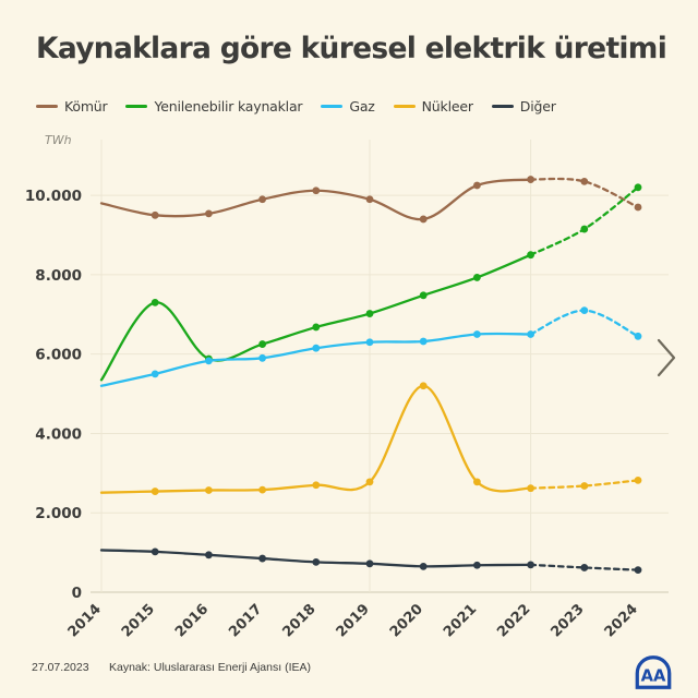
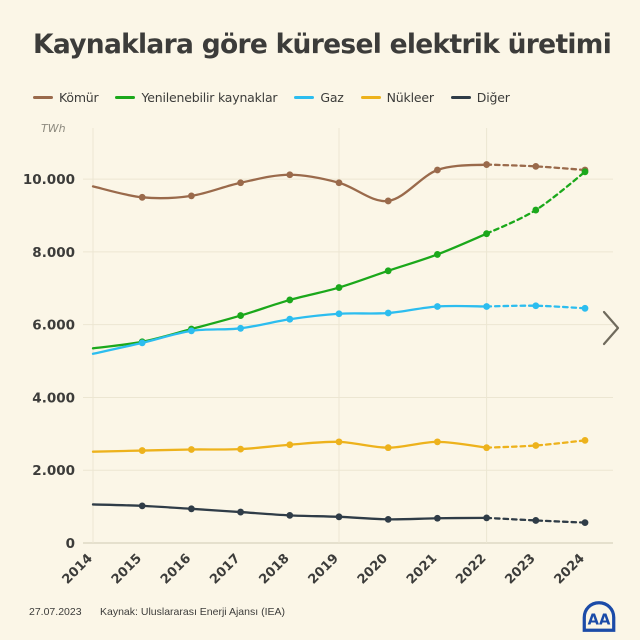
Yenilenebilir kaynaklar/2015: 7300 -> 5500
Nükleer/2020: 5200 -> 2600
Gaz/2023: 7100 -> 6500
Kömür/2024: 9700 -> 10200
